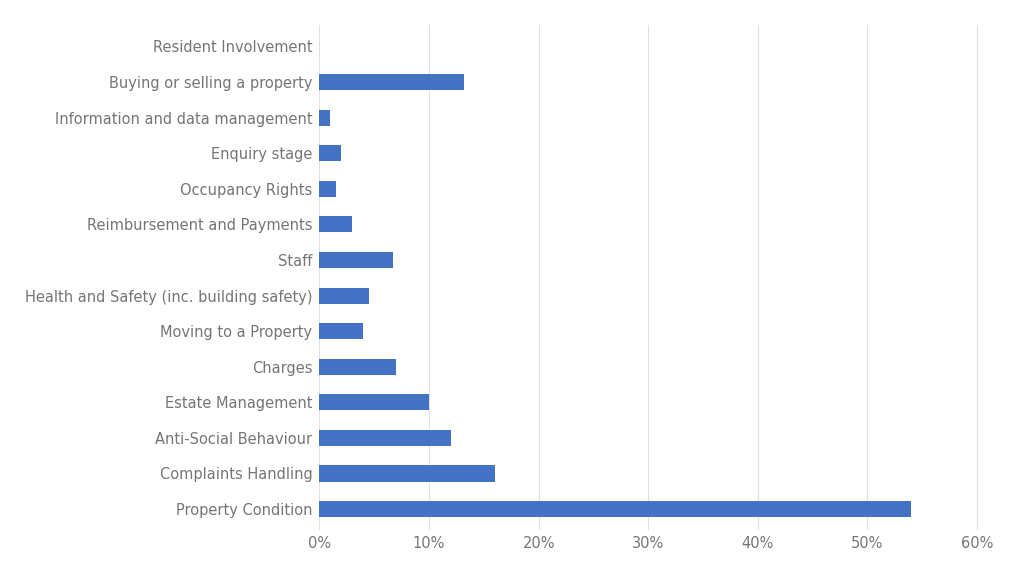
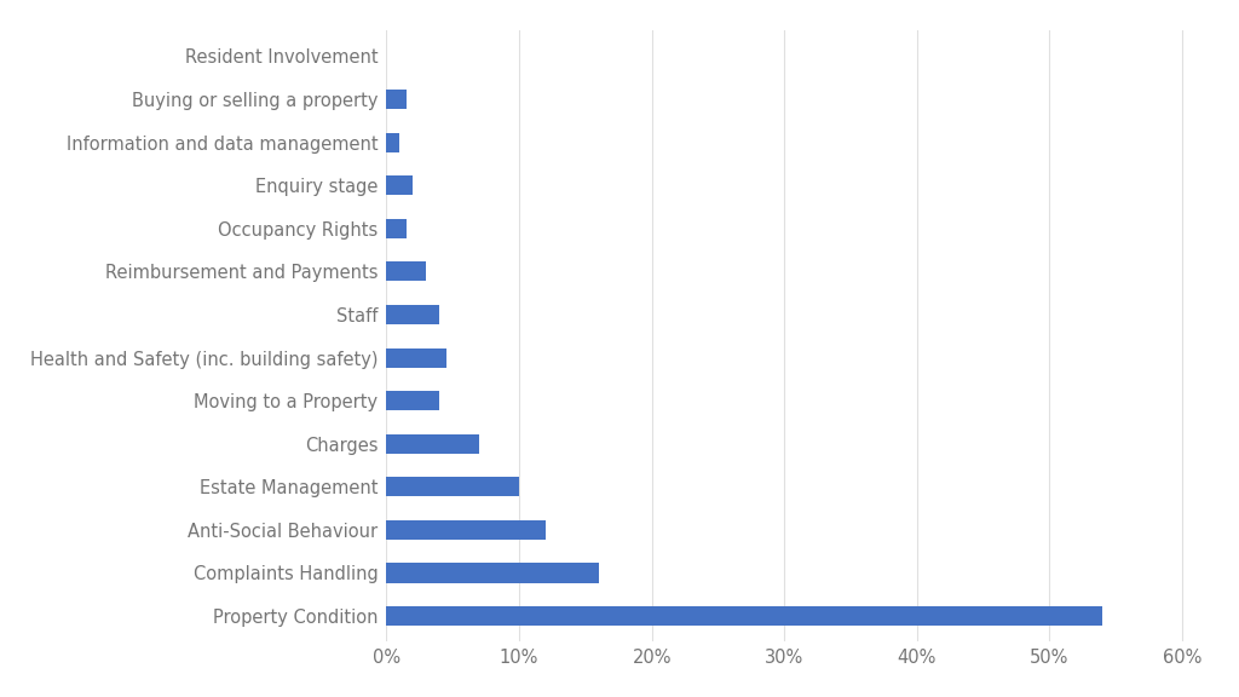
Buying or selling a property: 13.2% -> 1.5%
Staff: 6.7% -> 4.0%
